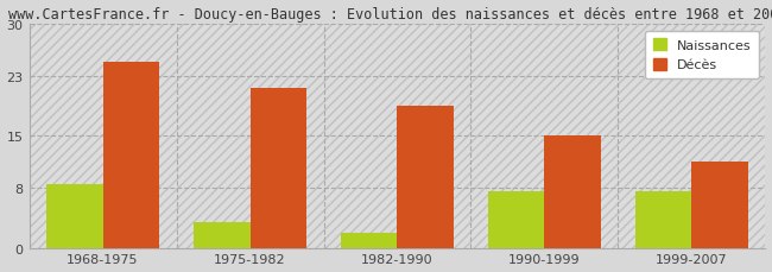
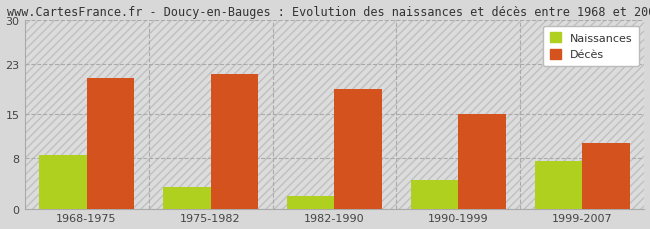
Décès/1968-1975: 25.0 -> 20.8
Naissances/1990-1999: 7.5 -> 4.6
Décès/1999-2007: 11.5 -> 10.4
